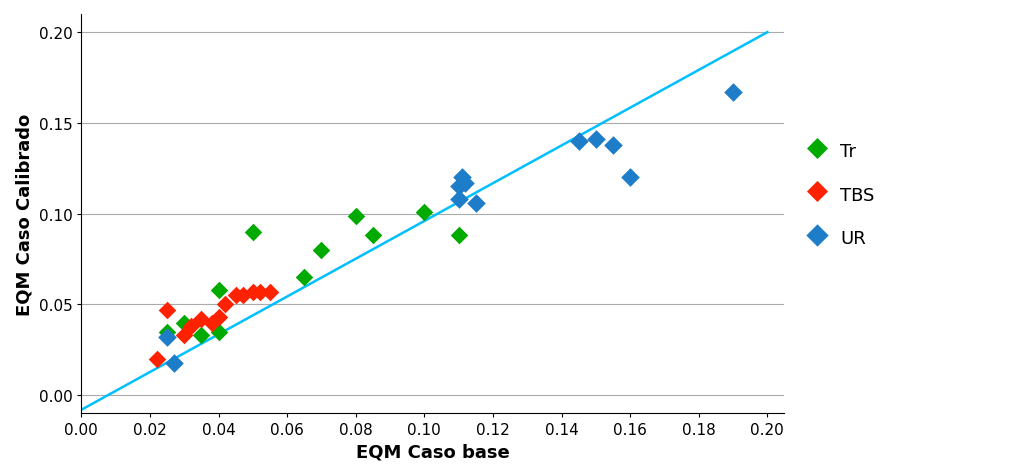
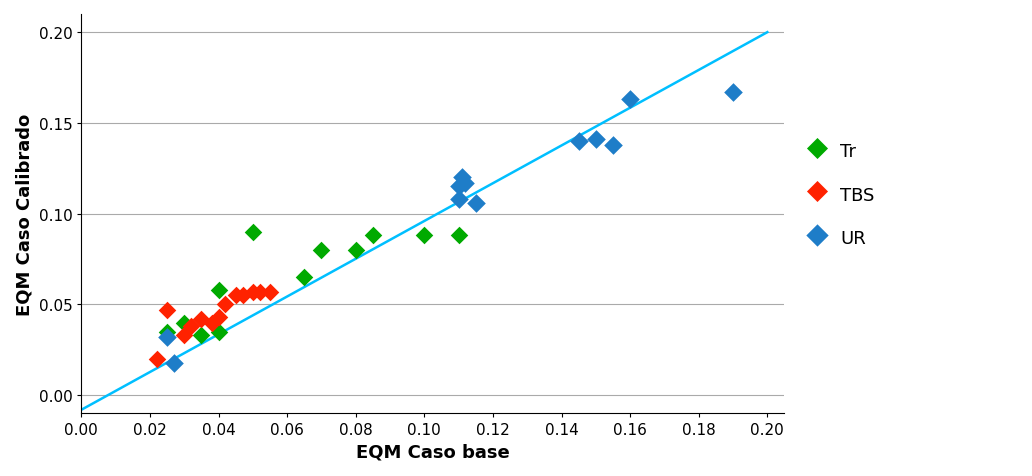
Tr/0.08: 0.099 -> 0.080
Tr/0.10: 0.101 -> 0.088
UR/0.16: 0.120 -> 0.163
